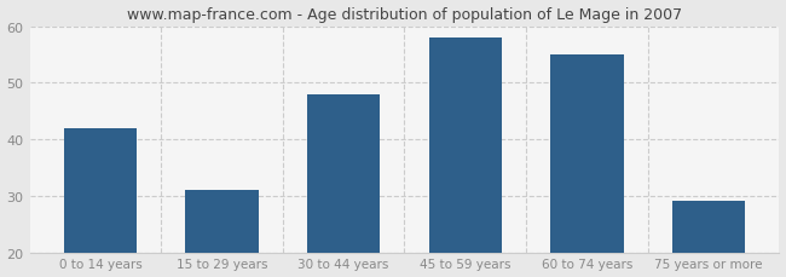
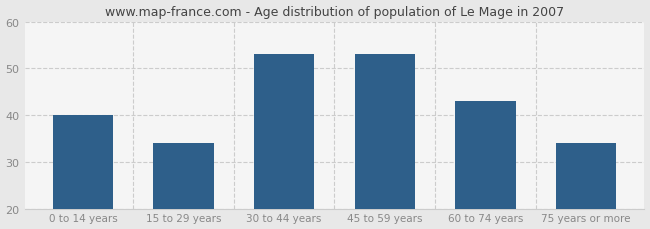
0 to 14 years: 42 -> 40
15 to 29 years: 31 -> 34
30 to 44 years: 48 -> 53
45 to 59 years: 58 -> 53
60 to 74 years: 55 -> 43
75 years or more: 29 -> 34
